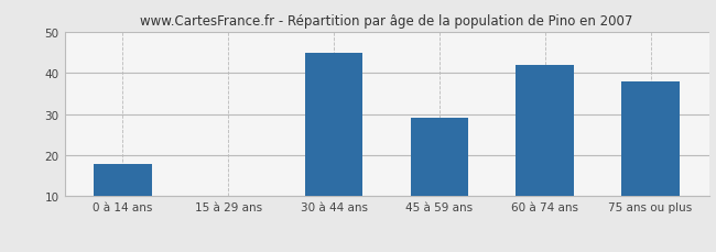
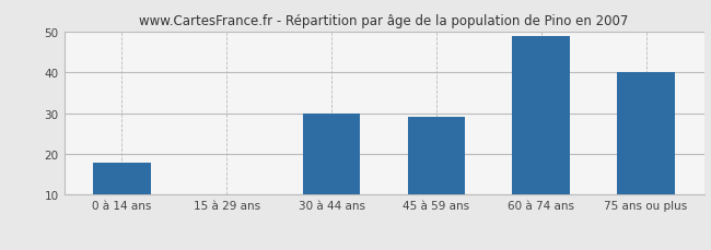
30 à 44 ans: 45 -> 30
60 à 74 ans: 42 -> 49
75 ans ou plus: 38 -> 40
